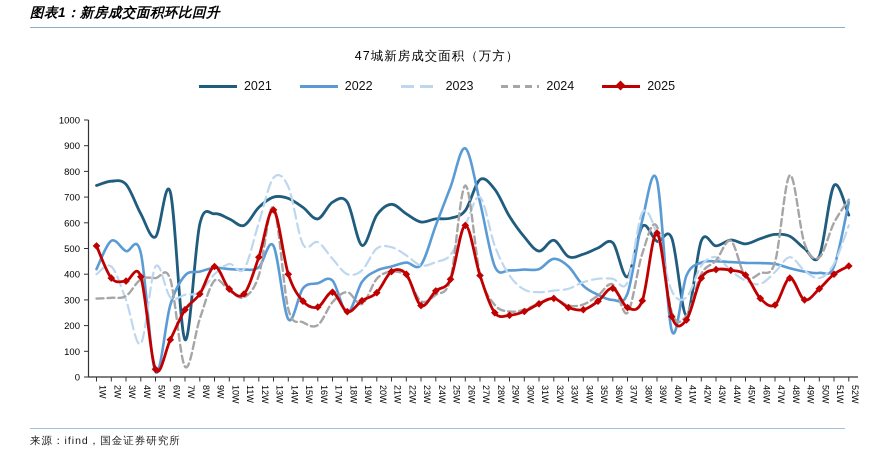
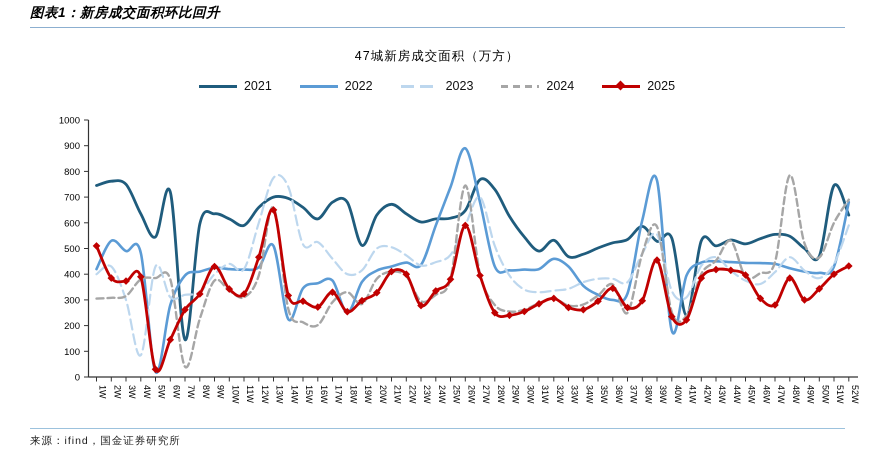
2023/4W: 130 -> 80
2025/14W: 400 -> 320
2021/37W: 390 -> 540
2023/38W: 640 -> 480
2025/39W: 560 -> 460
